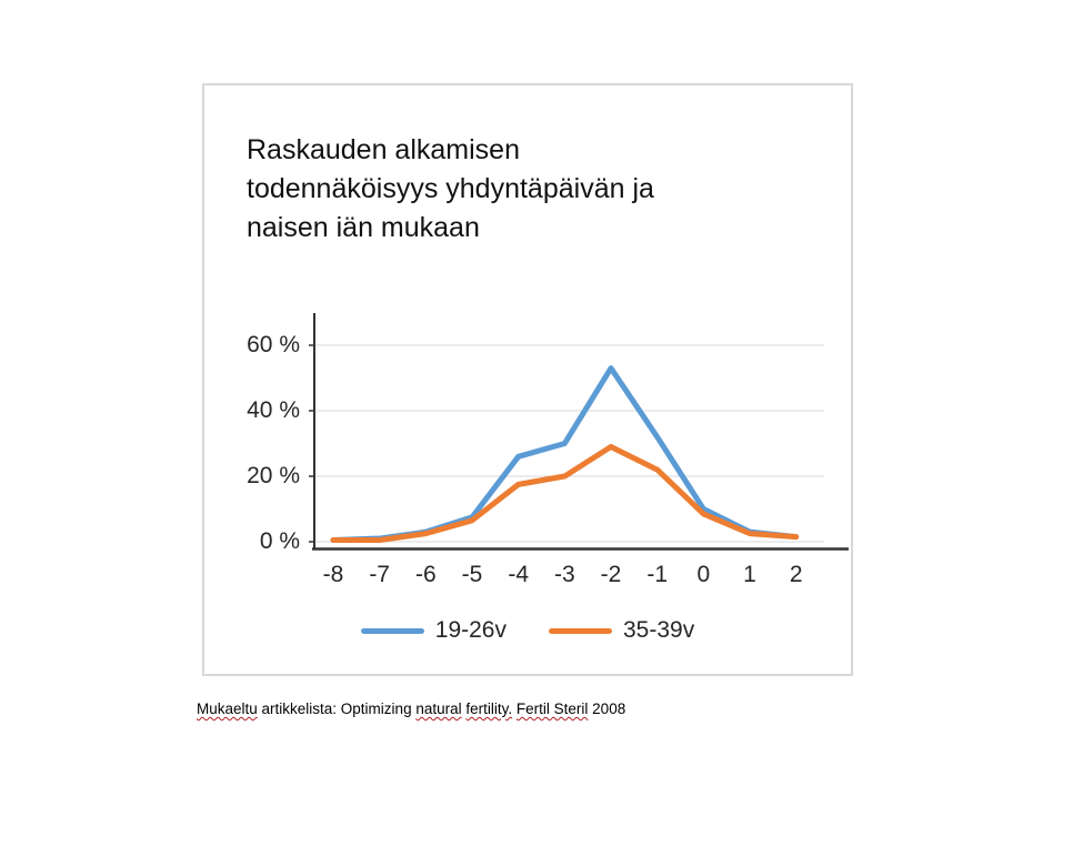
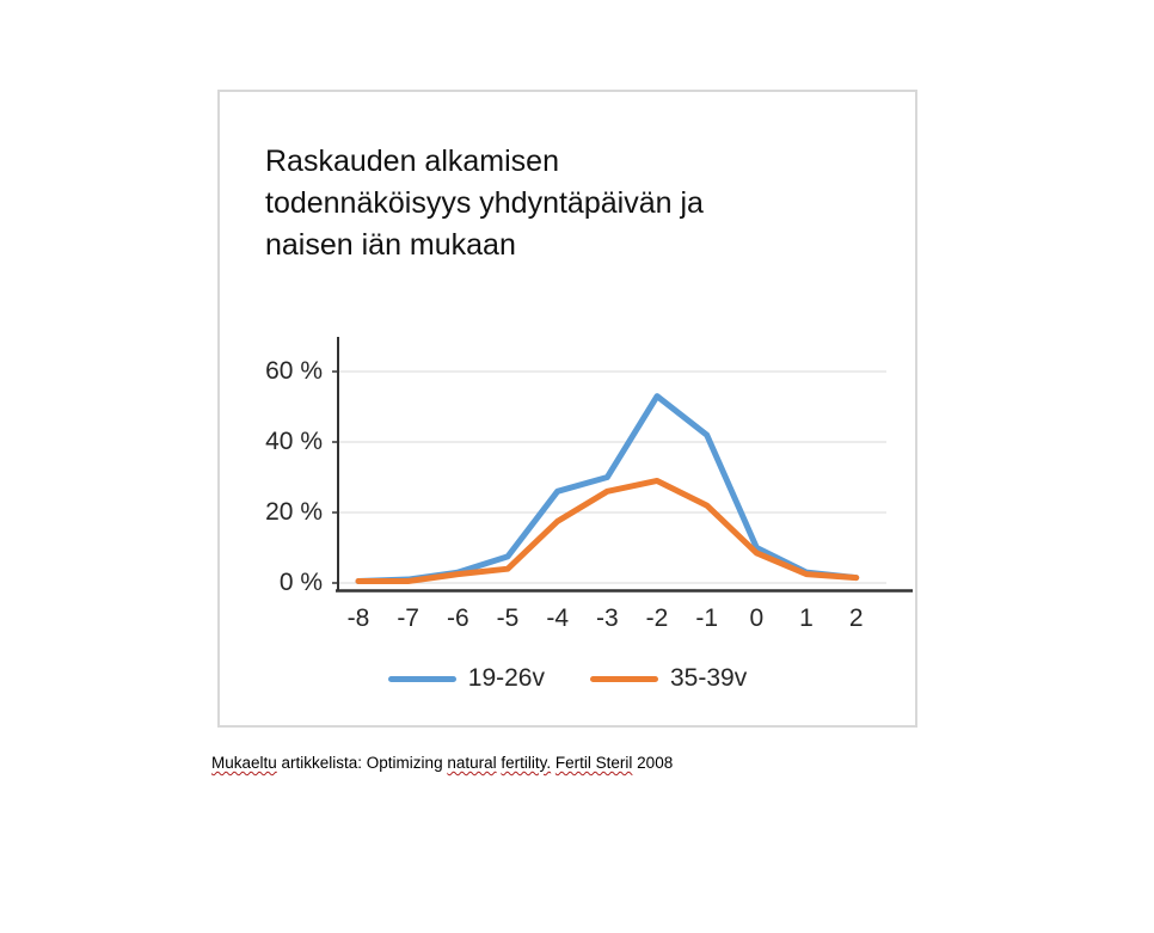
35-39v/-5: 6% -> 4%
35-39v/-3: 20% -> 26%
19-26v/-1: 32% -> 42%
